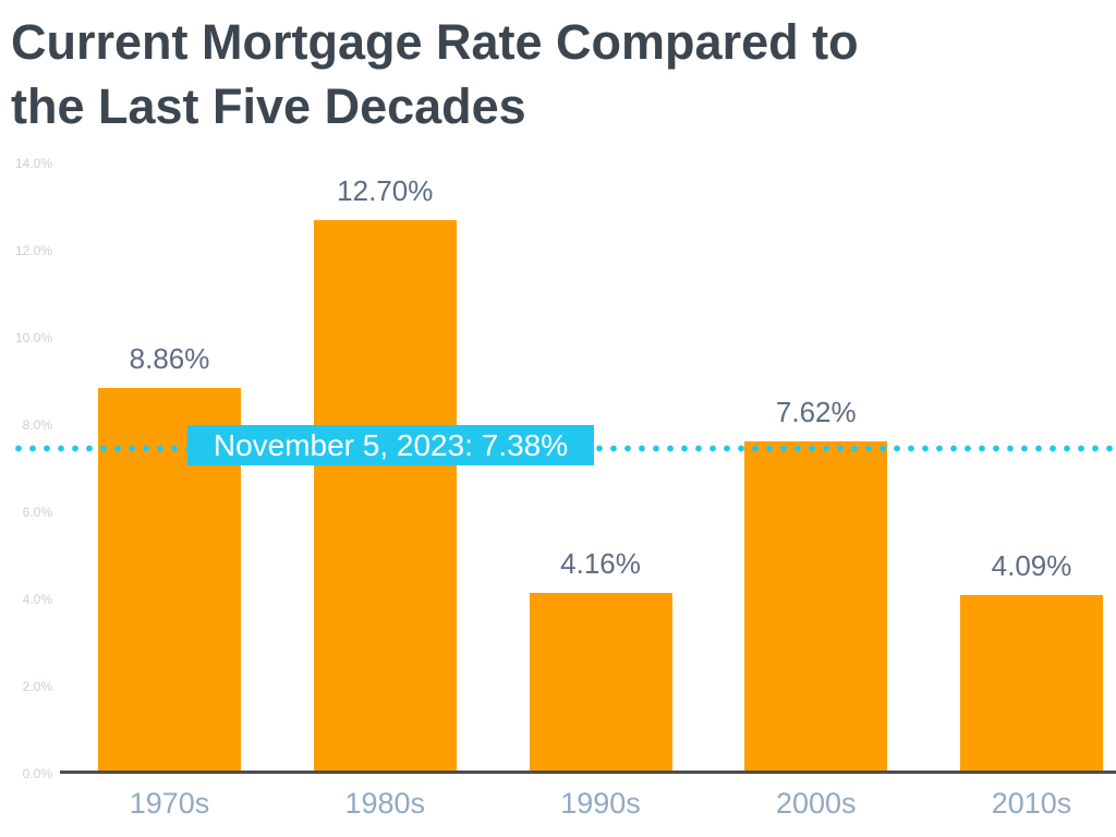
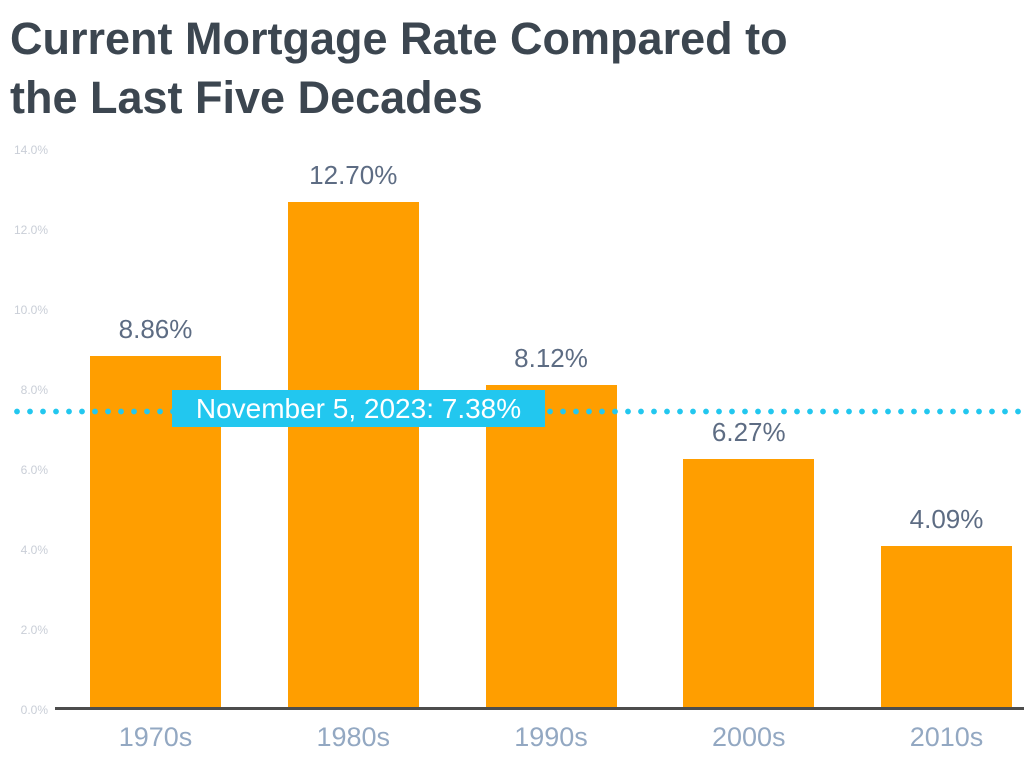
1990s: 4.16% -> 8.12%
2000s: 7.62% -> 6.27%
